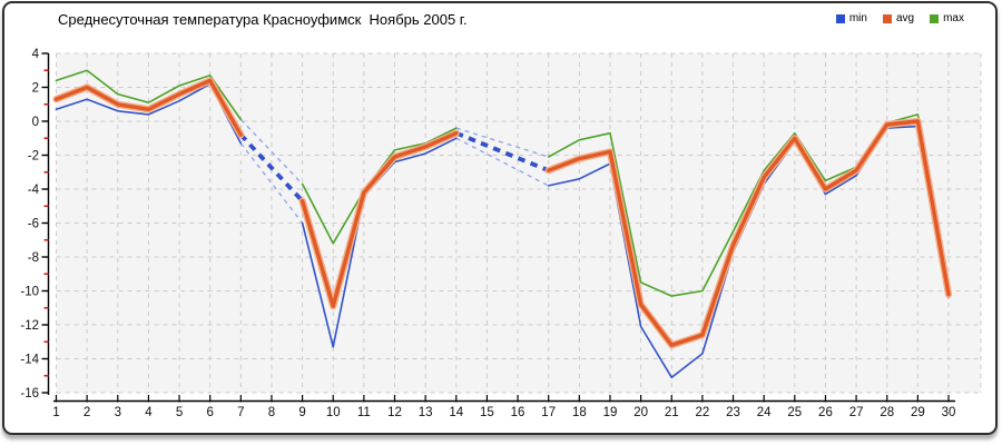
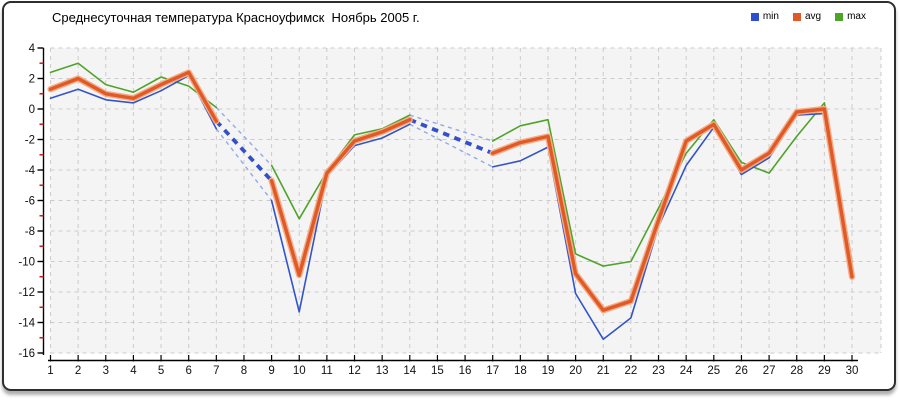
max/6: 2.7 -> 1.5
avg/24: -3.3 -> -2.1
max/27: -2.7 -> -4.2
max/28: -0.1 -> -1.8
avg/30: -10.2 -> -11.0
